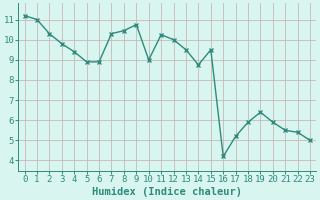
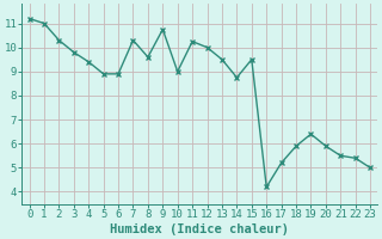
8: 10.45 -> 9.60
